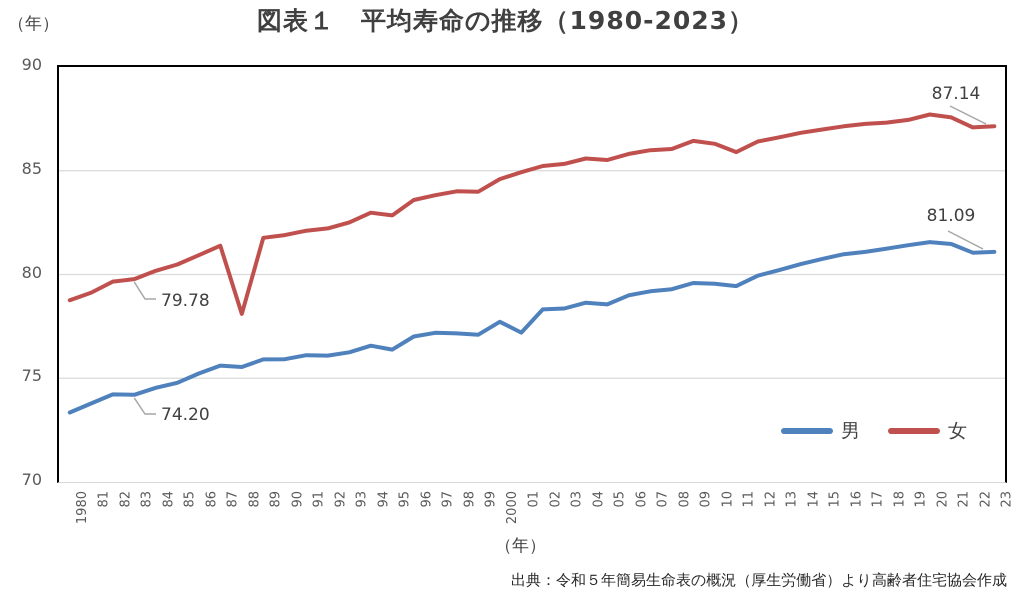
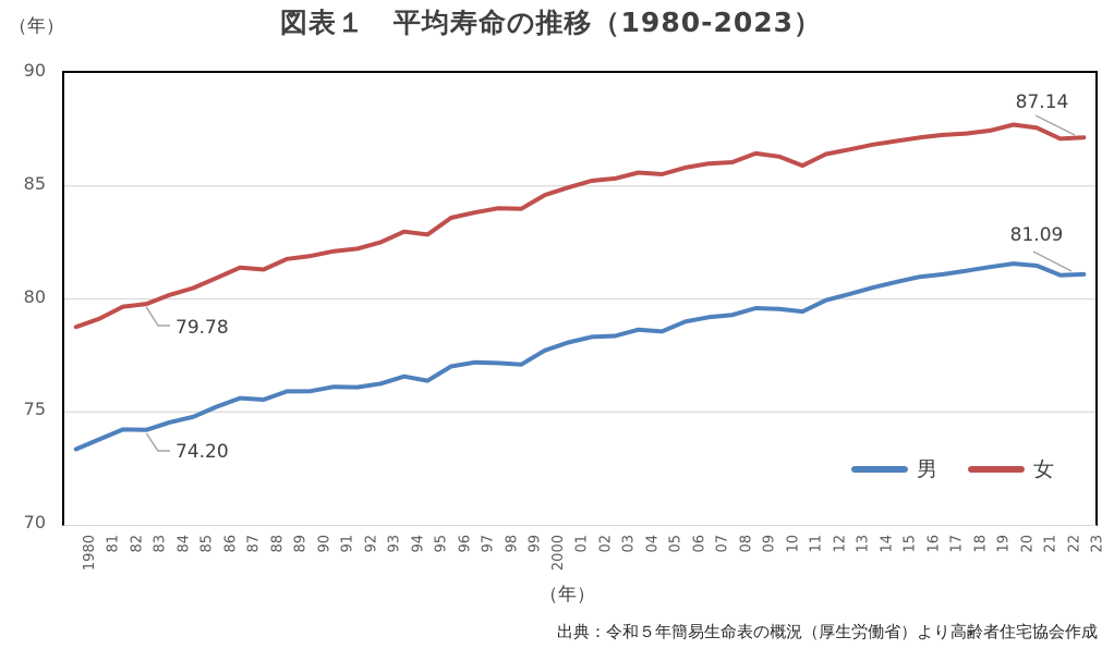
女/88: 78.1 -> 81.3
男/01: 77.2 -> 78.1
